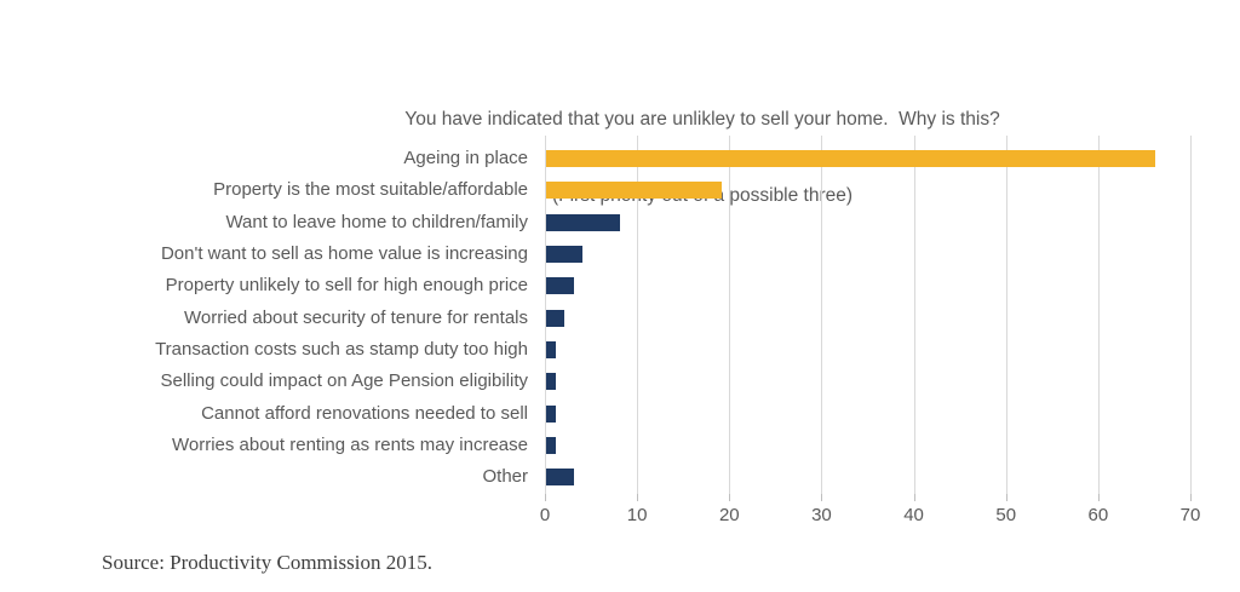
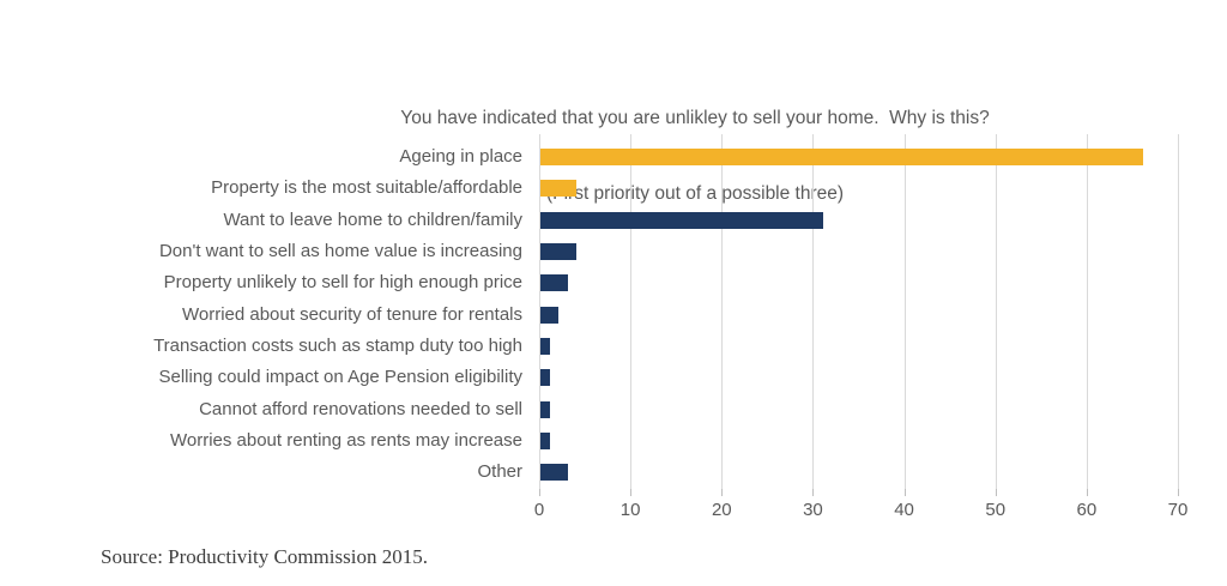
Property is the most suitable/affordable: 19 -> 4
Want to leave home to children/family: 8 -> 31
